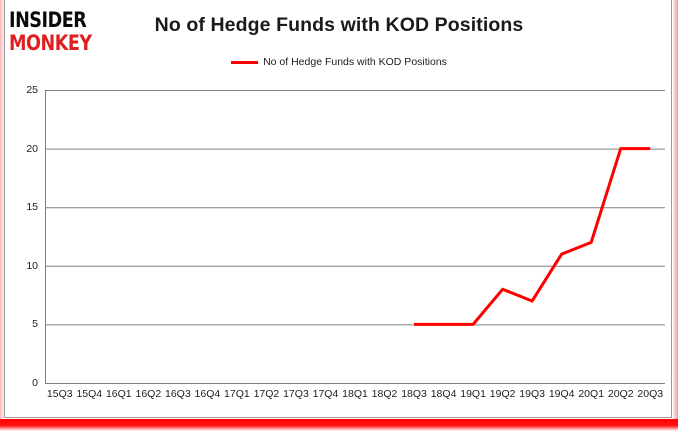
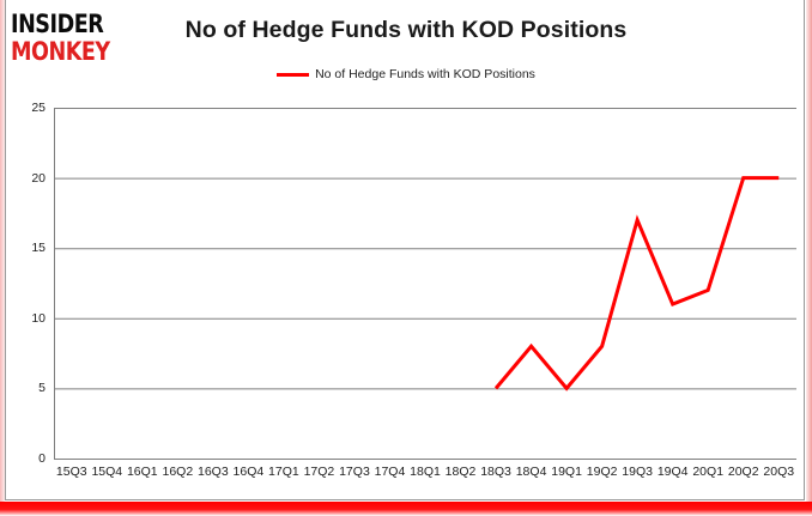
18Q4: 5 -> 8
19Q3: 7 -> 17
